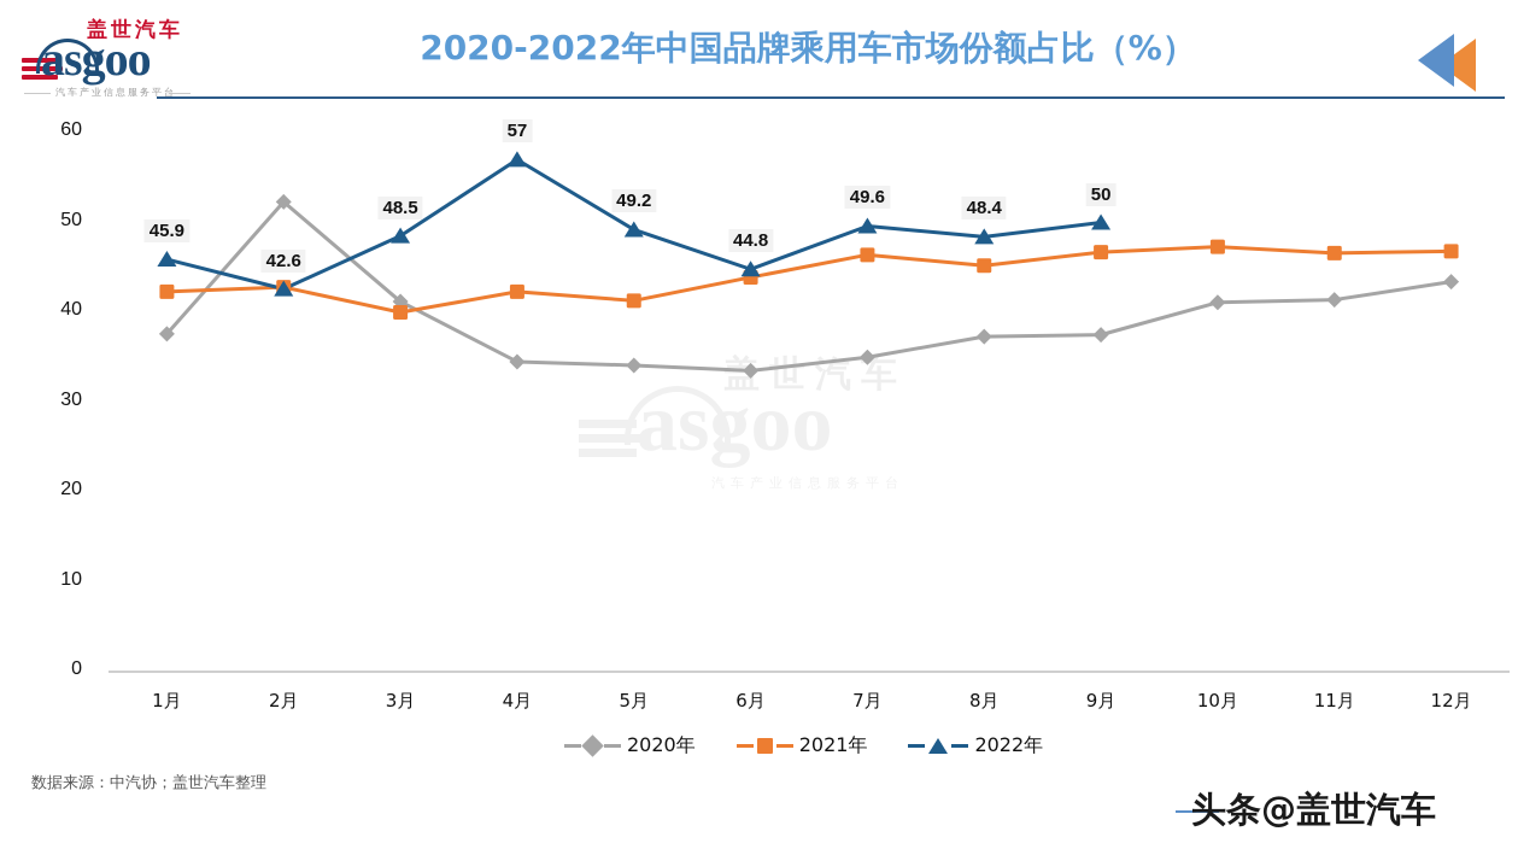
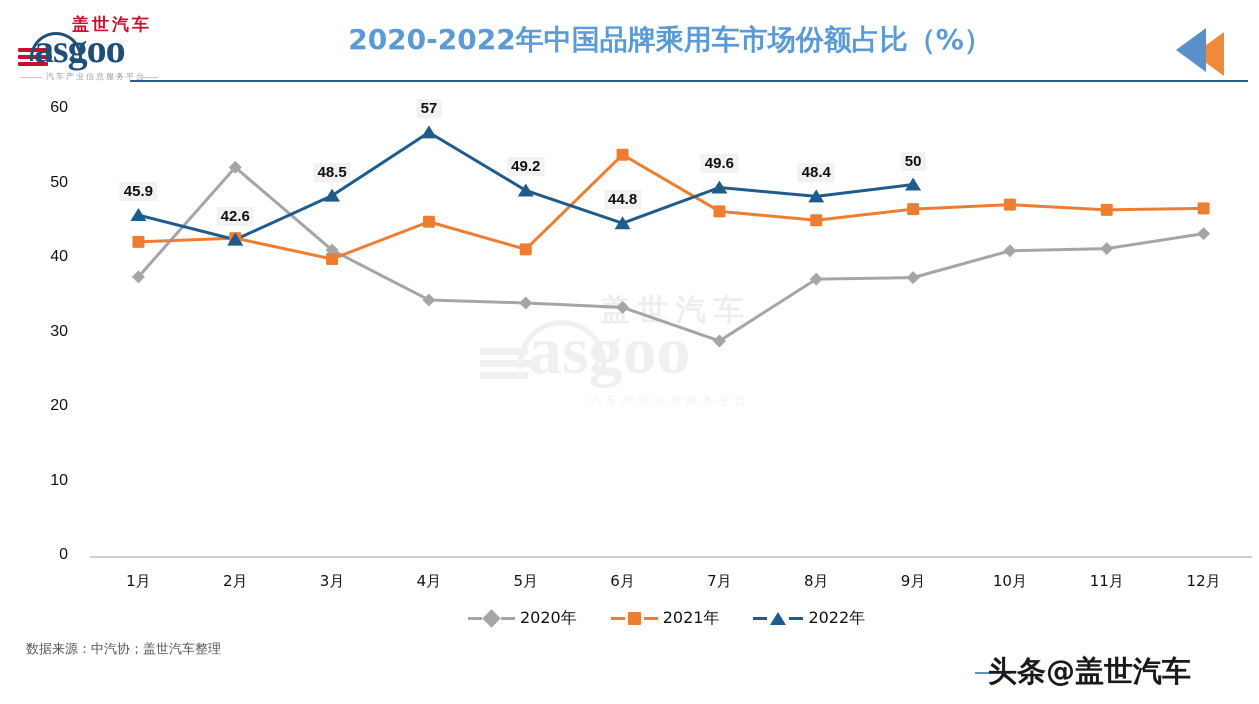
2021年/4月: 42 -> 45
2021年/6月: 44 -> 54
2020年/7月: 35 -> 29
